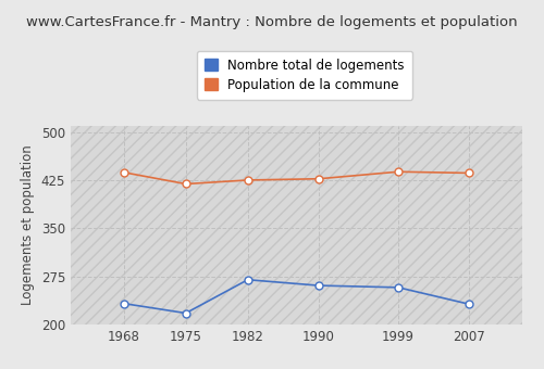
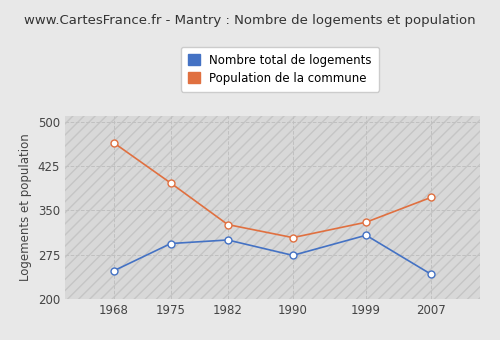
Nombre total de logements/1968: 233 -> 248
Population de la commune/1968: 437 -> 464
Nombre total de logements/1975: 218 -> 294
Population de la commune/1975: 419 -> 396
Nombre total de logements/1982: 270 -> 300
Population de la commune/1982: 425 -> 326
Nombre total de logements/1990: 261 -> 274
Population de la commune/1990: 427 -> 304
Nombre total de logements/1999: 258 -> 308
Population de la commune/1999: 438 -> 330
Nombre total de logements/2007: 232 -> 242
Population de la commune/2007: 436 -> 372
